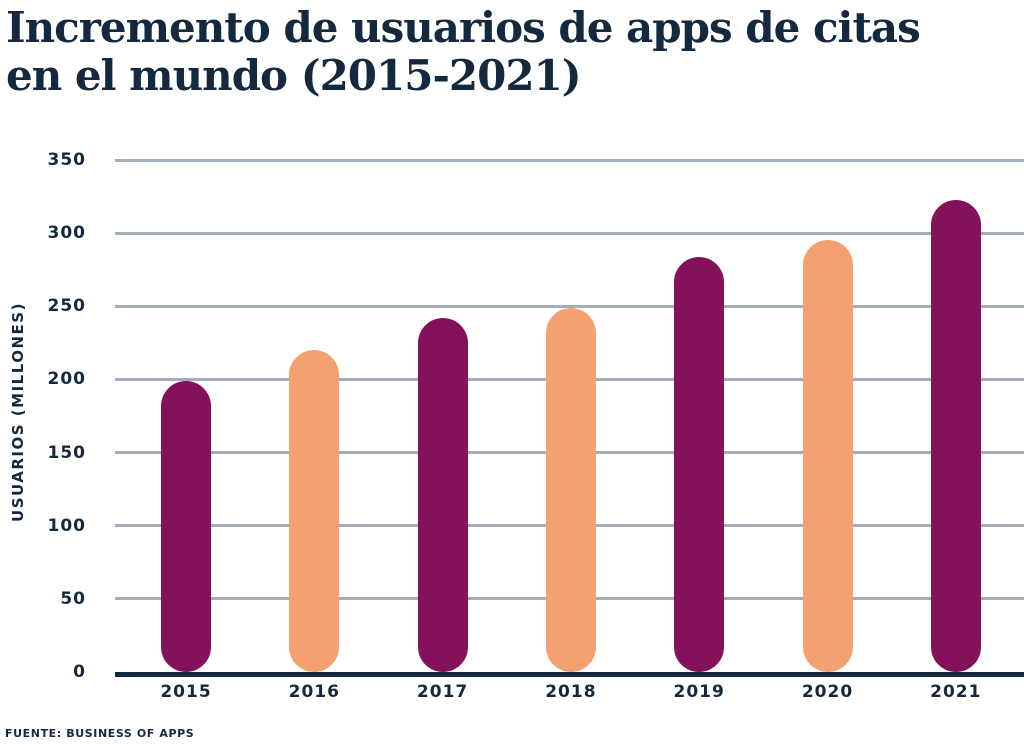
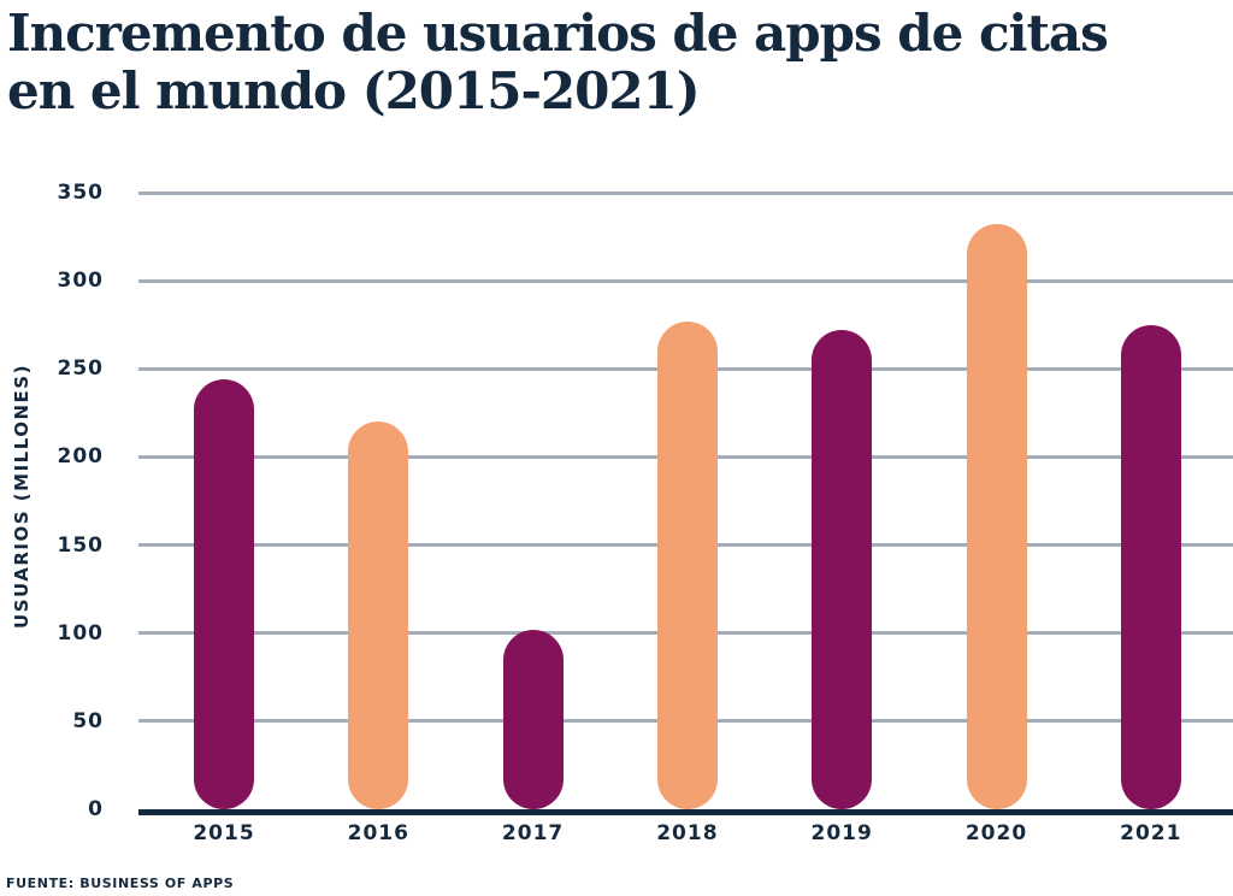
2015: 199 -> 244
2017: 242 -> 102
2018: 249 -> 277
2019: 284 -> 272
2020: 295 -> 332
2021: 323 -> 275
